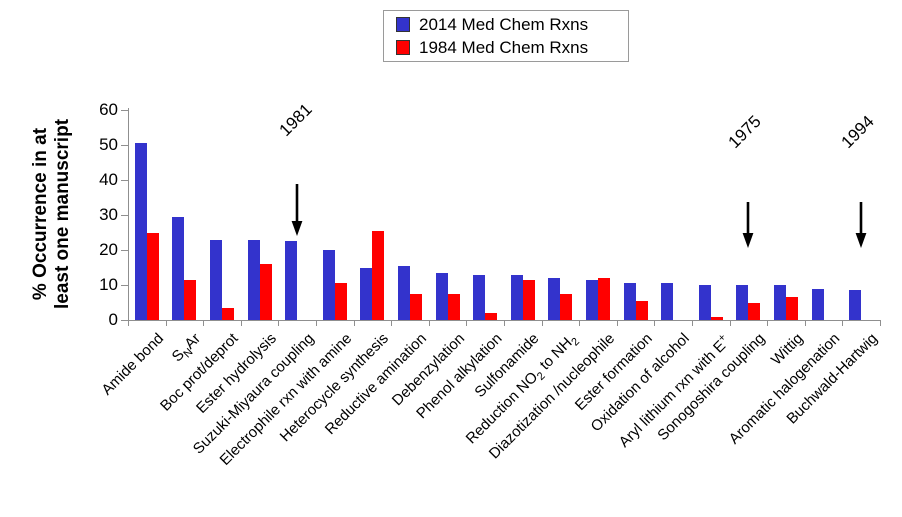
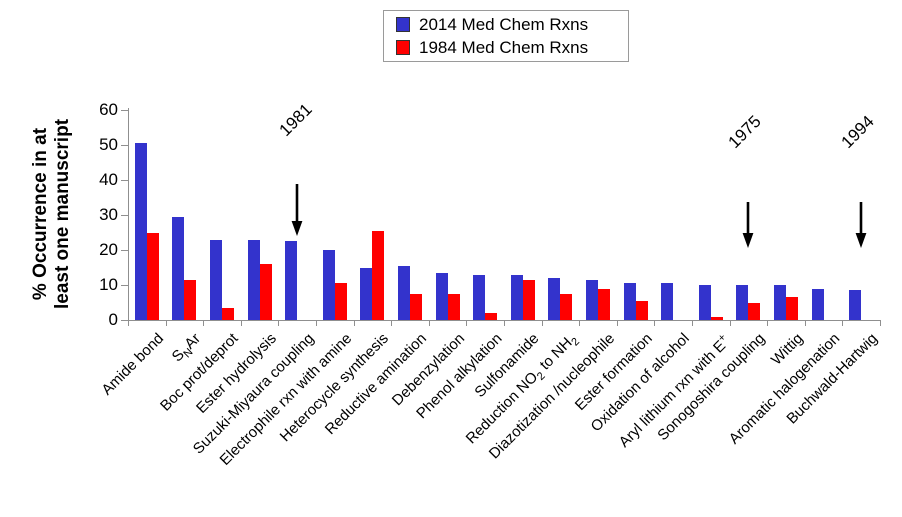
1984 Med Chem Rxns/Diazotization /nucleophile: 12 -> 9
